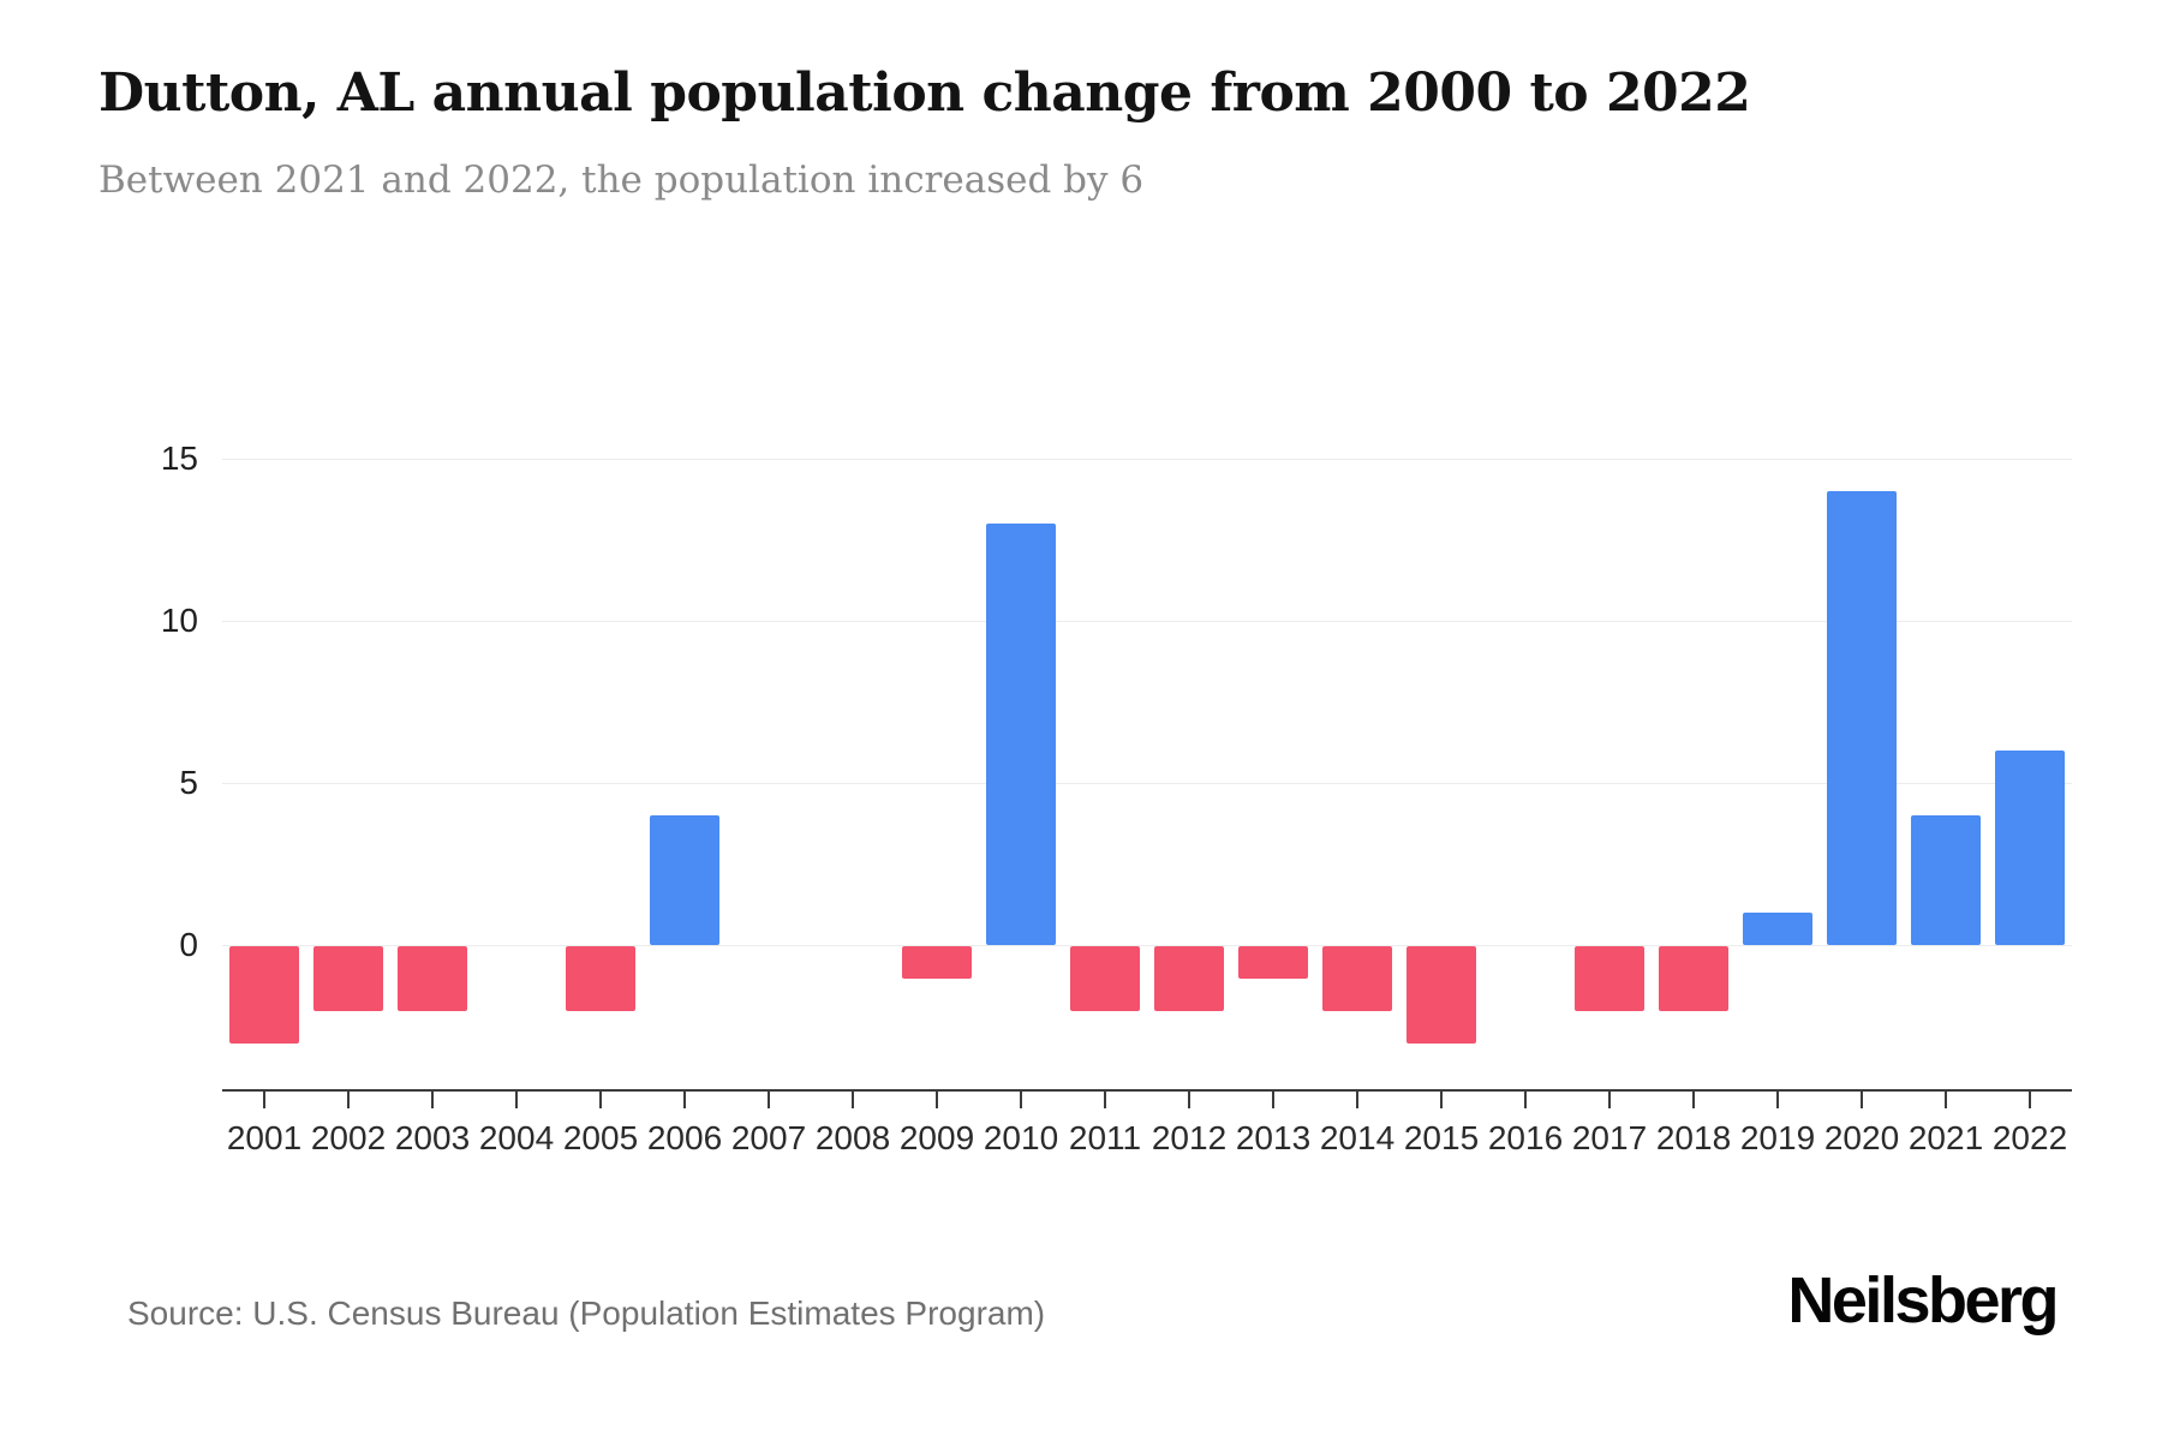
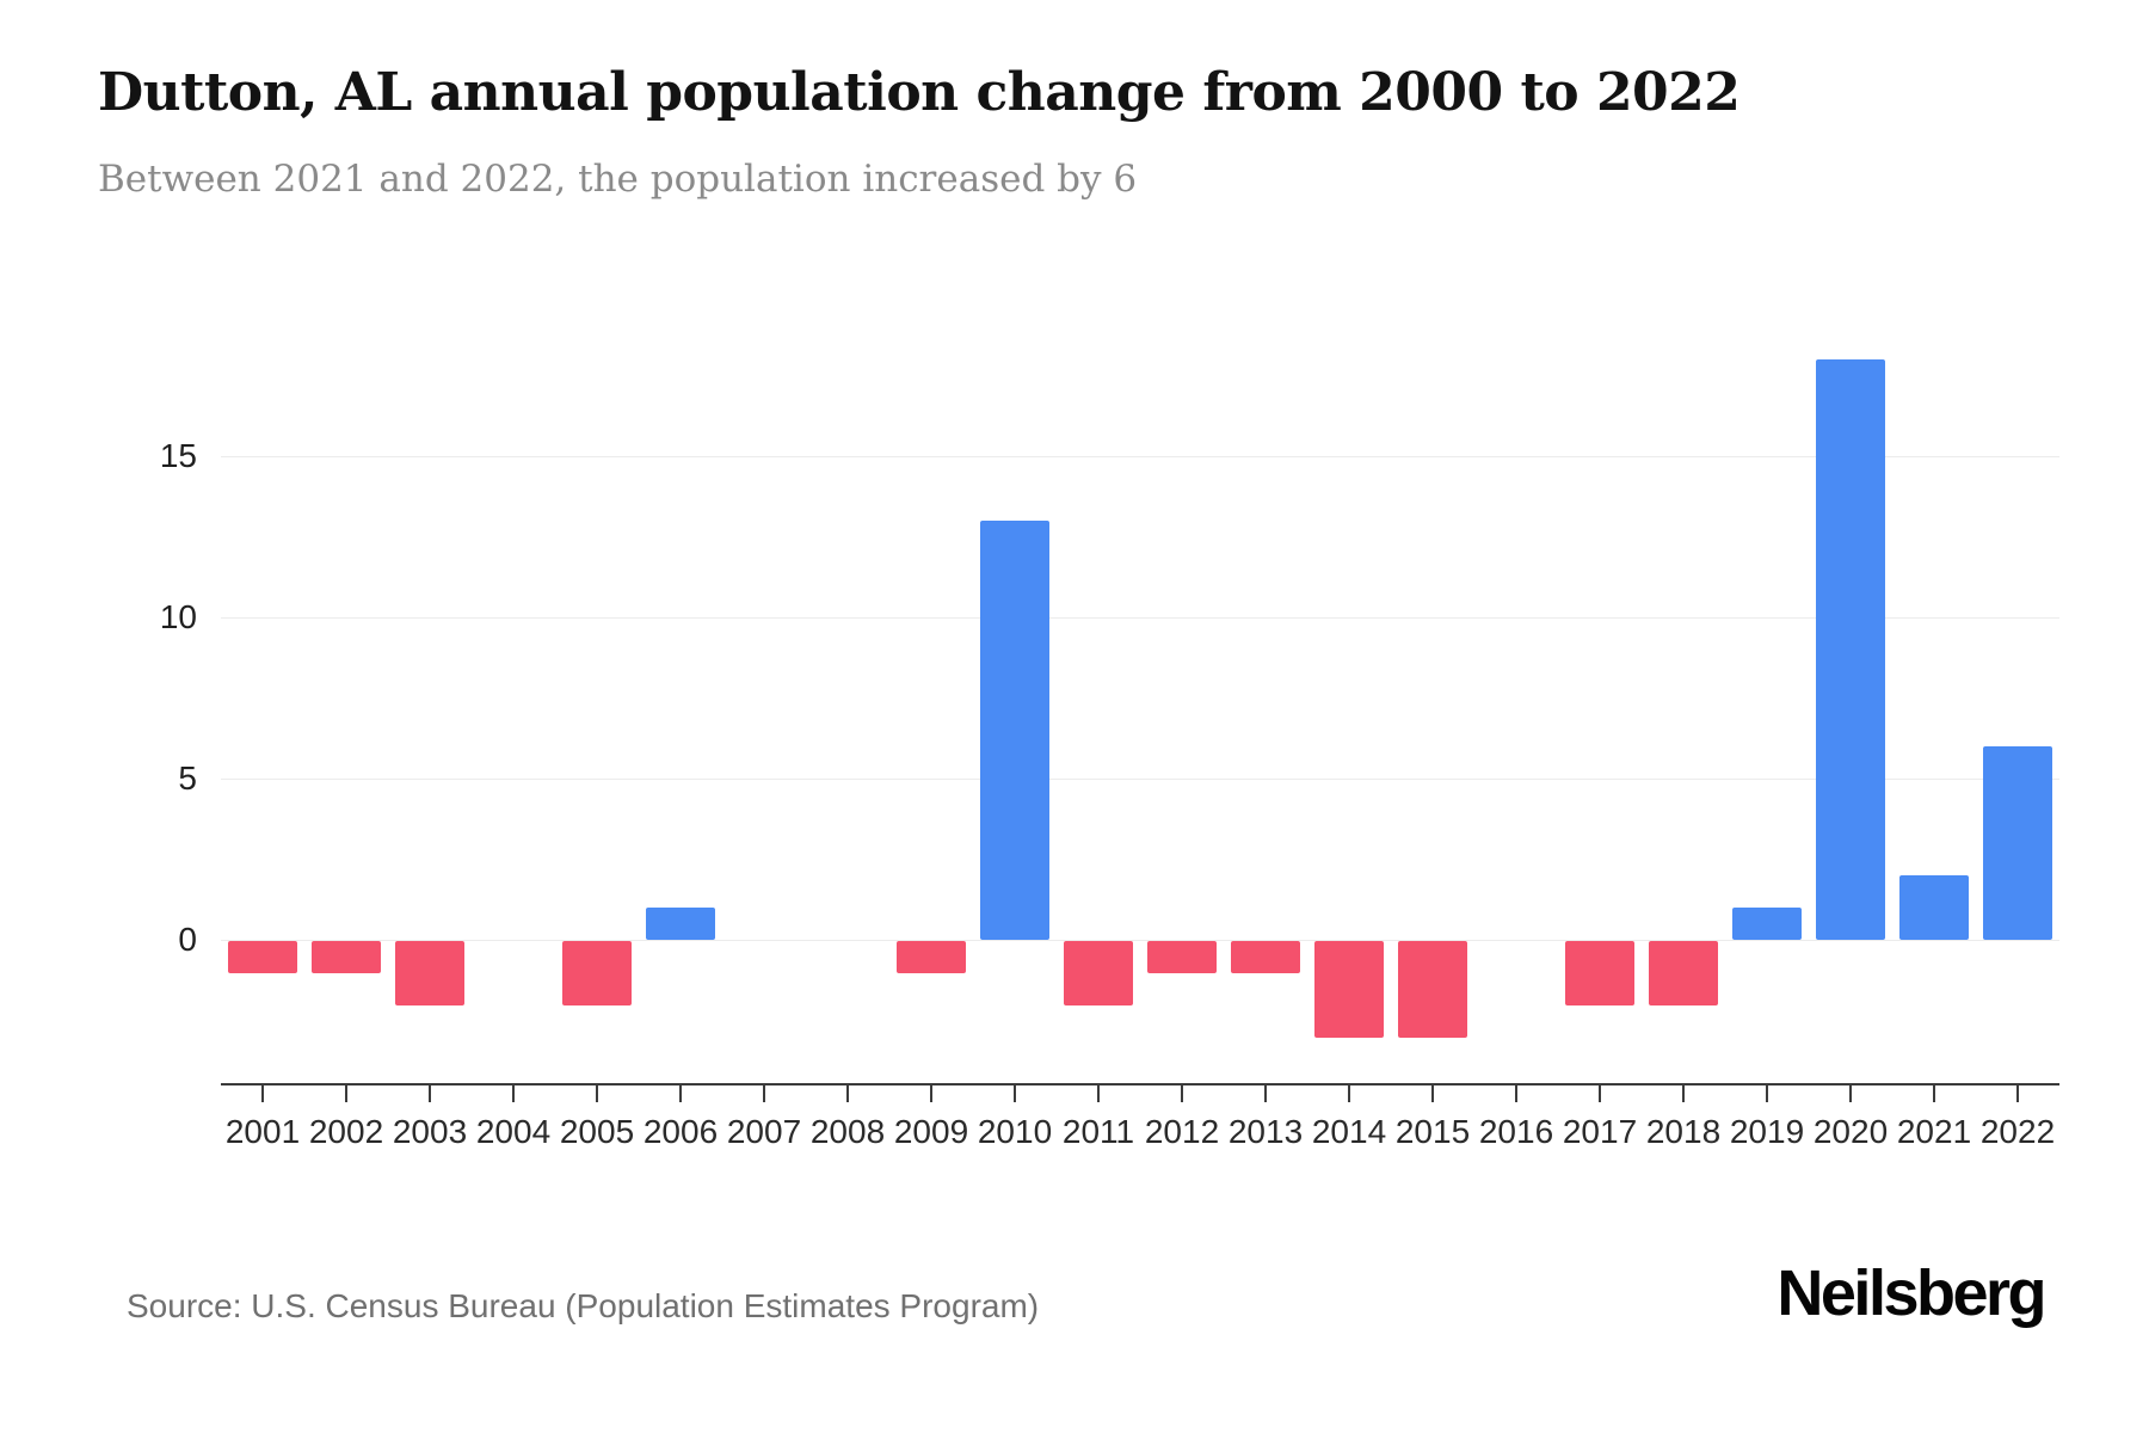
2001: -3 -> -1
2002: -2 -> -1
2006: 4 -> 1
2012: -2 -> -1
2014: -2 -> -3
2020: 14 -> 18
2021: 4 -> 2
